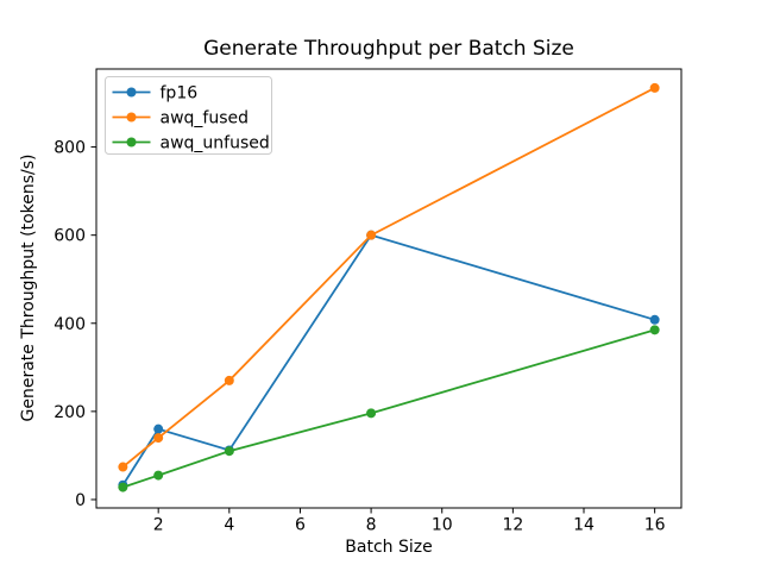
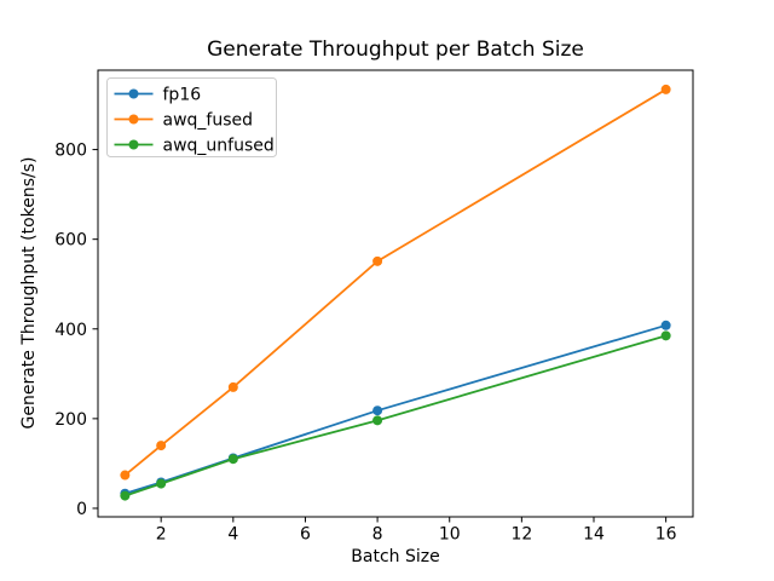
fp16/2: 160 -> 60
fp16/8: 600 -> 220
awq_fused/8: 600 -> 550
